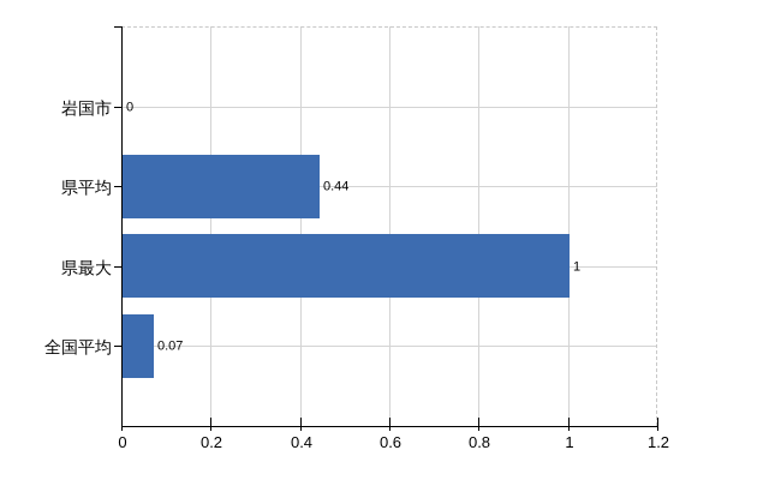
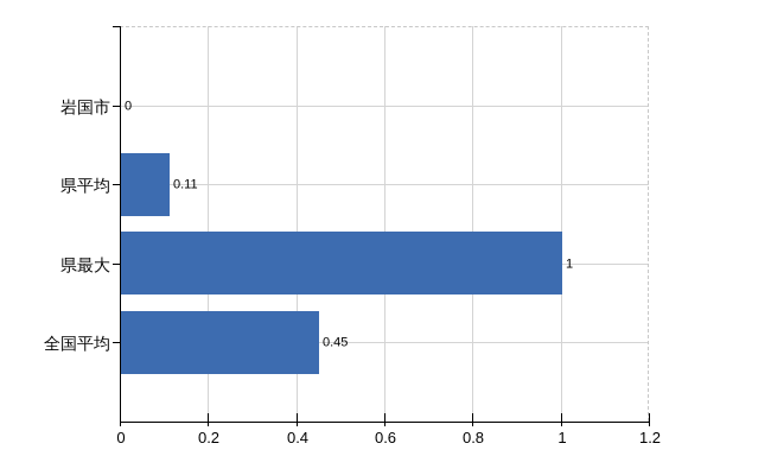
県平均: 0.44 -> 0.11
全国平均: 0.07 -> 0.45
